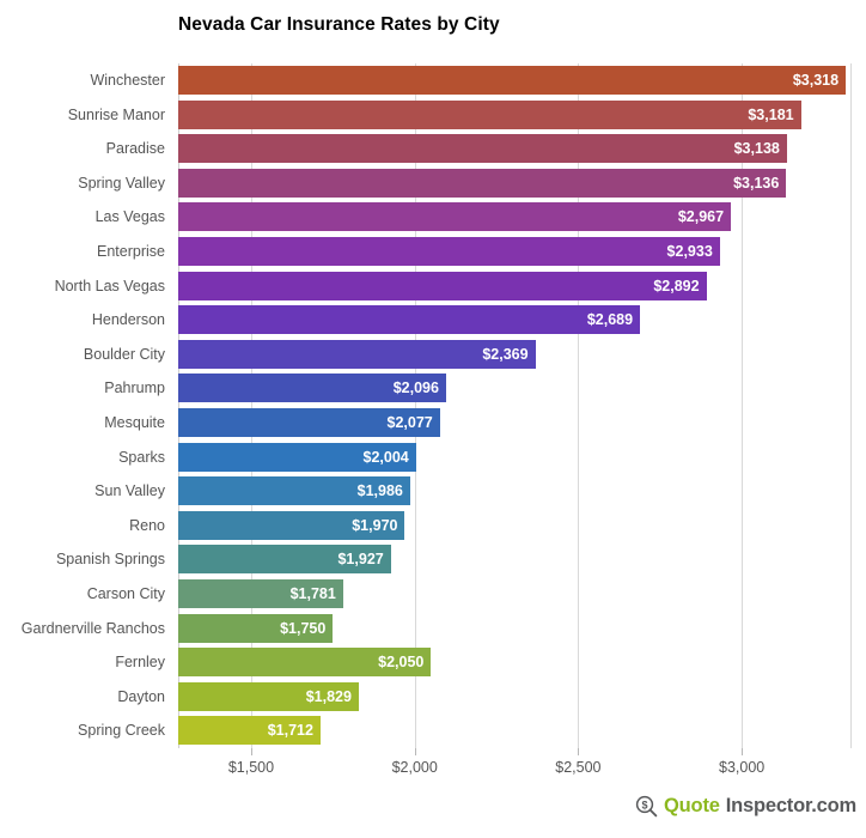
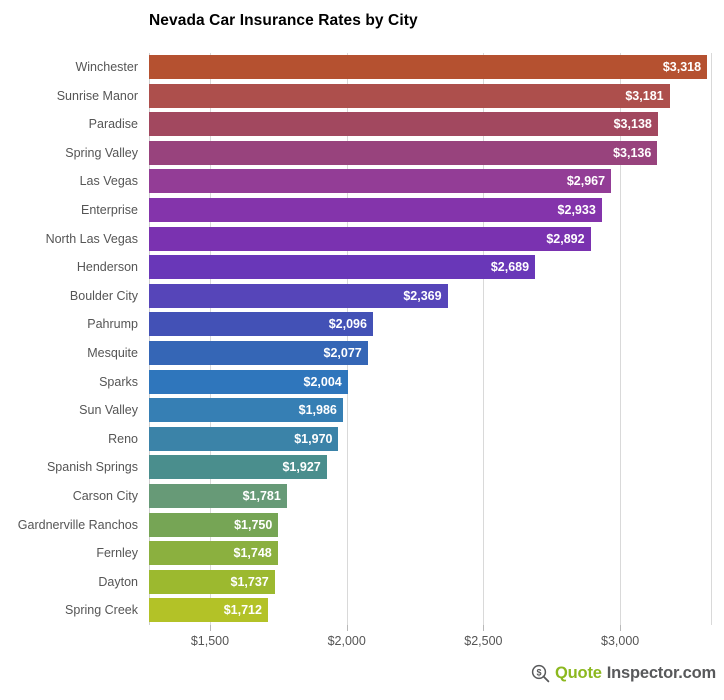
Fernley: $2,050 -> $1,748
Dayton: $1,829 -> $1,737
